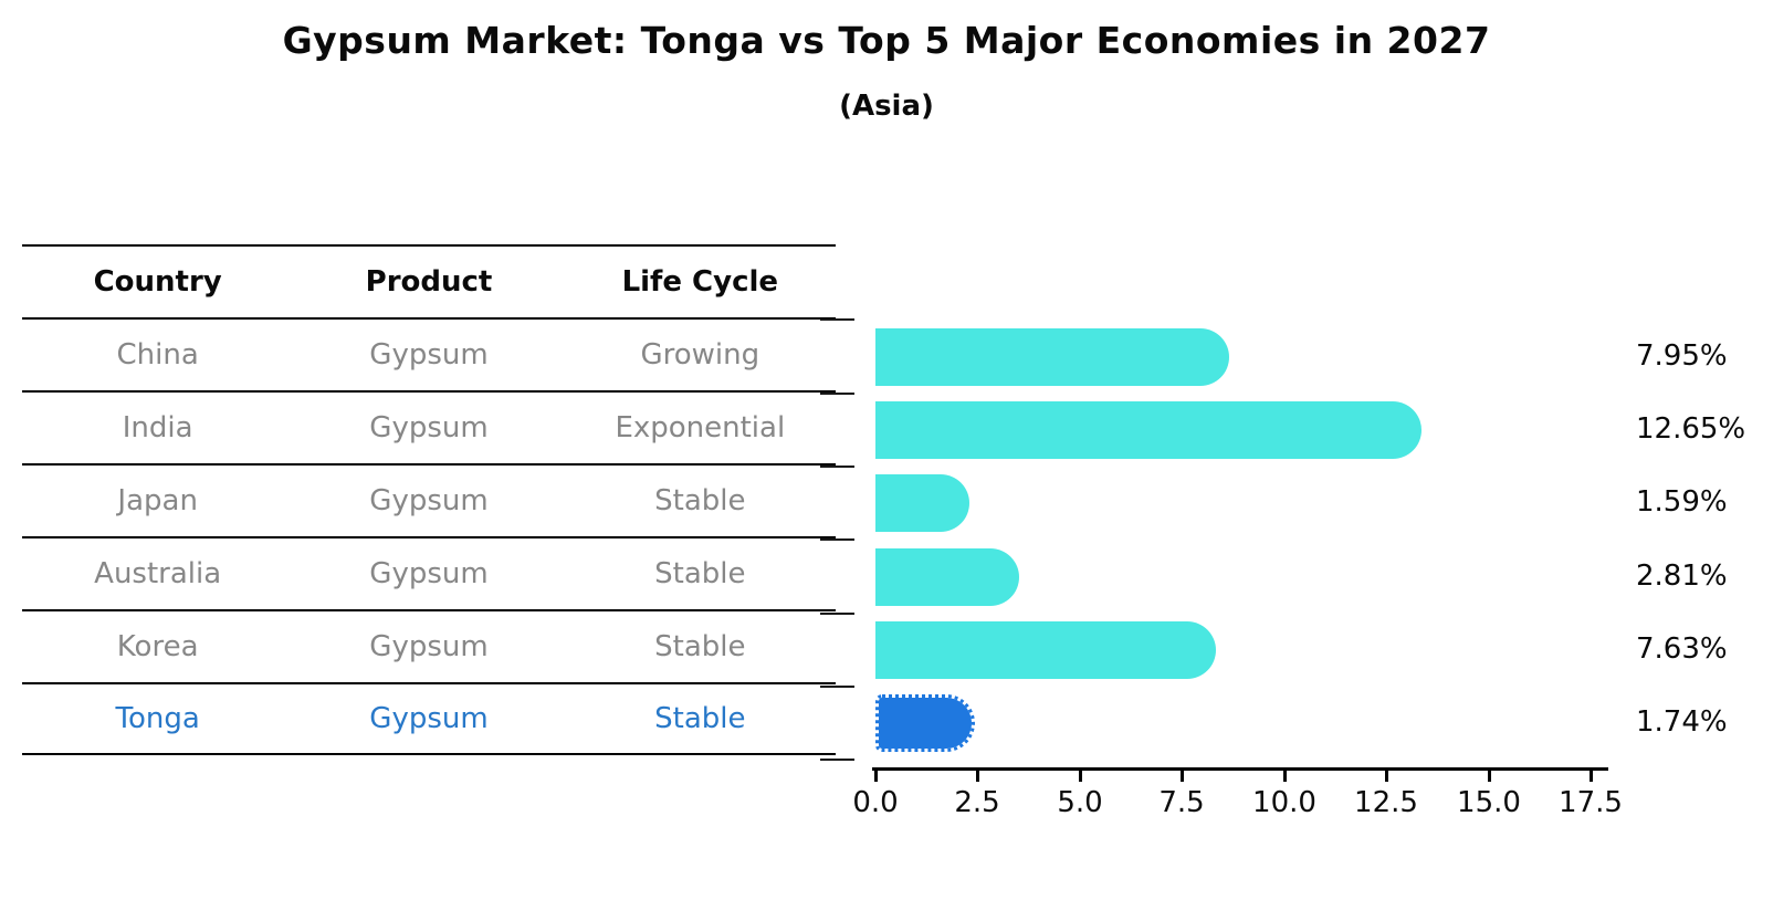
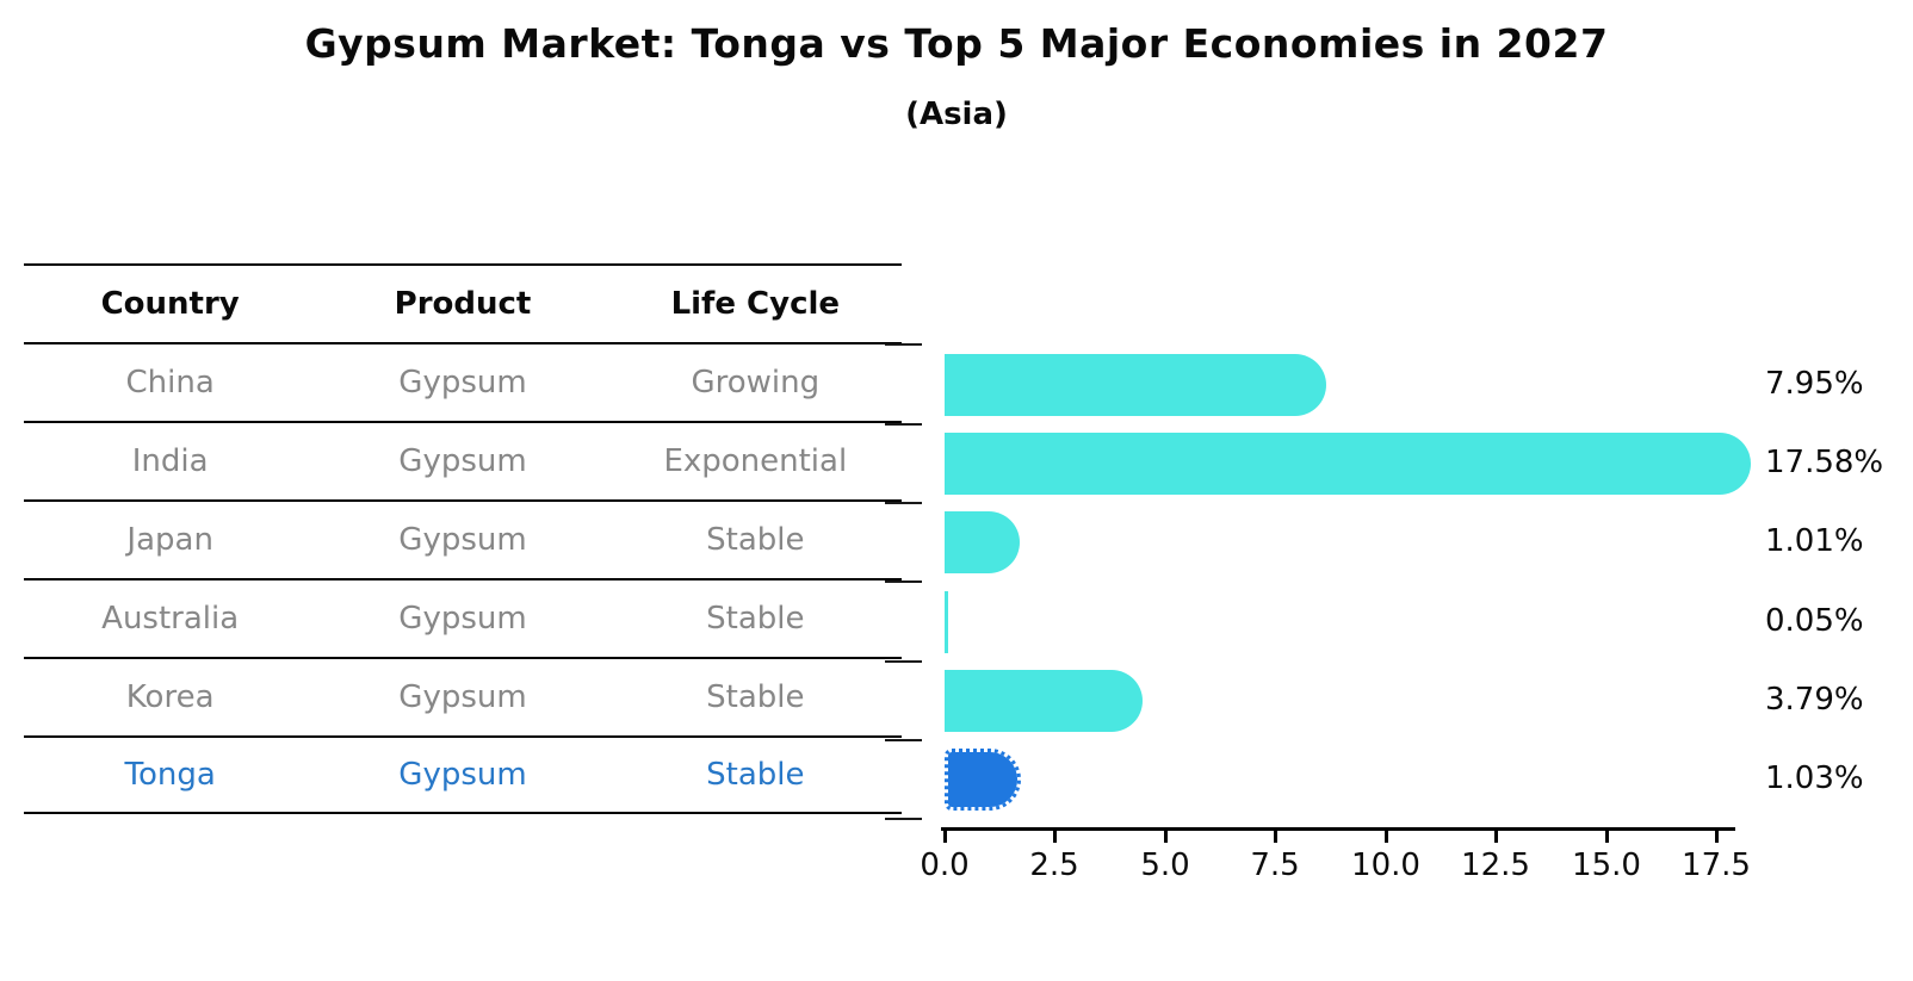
India: 12.65% -> 17.58%
Japan: 1.59% -> 1.01%
Australia: 2.81% -> 0.05%
Korea: 7.63% -> 3.79%
Tonga: 1.74% -> 1.03%
